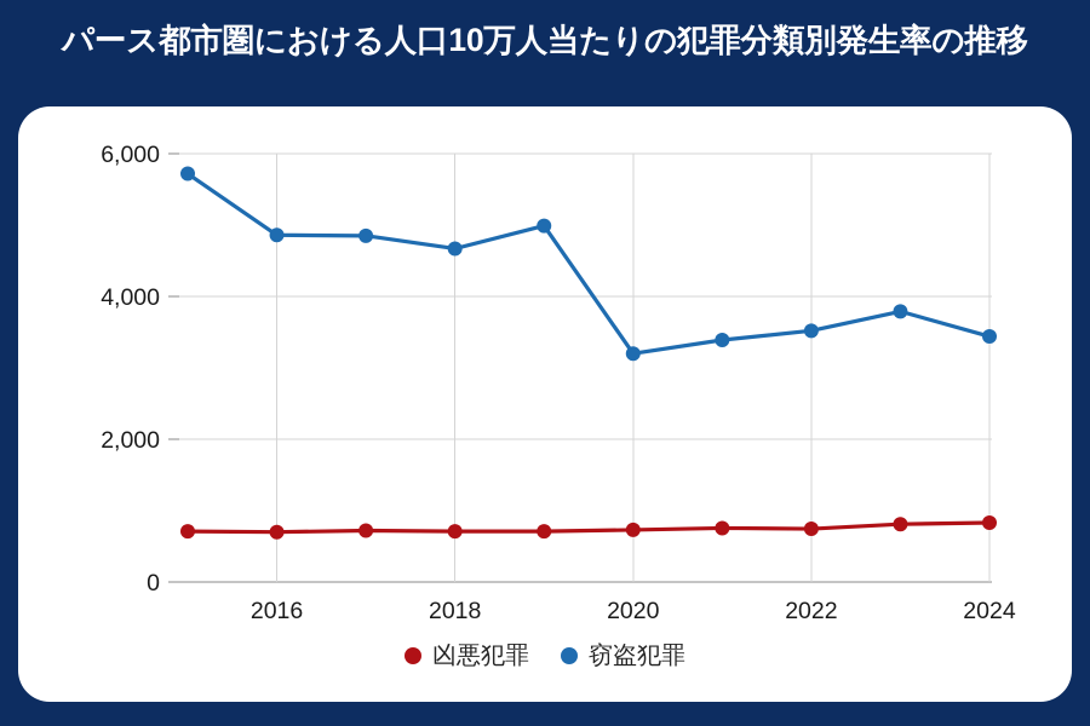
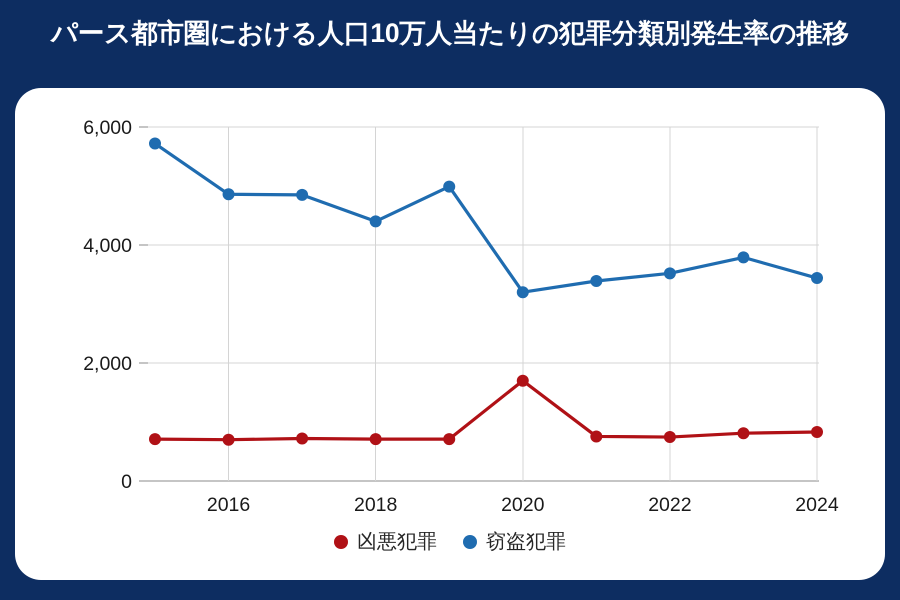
窃盗犯罪/2018: 4700 -> 4400
凶悪犯罪/2020: 700 -> 1700
